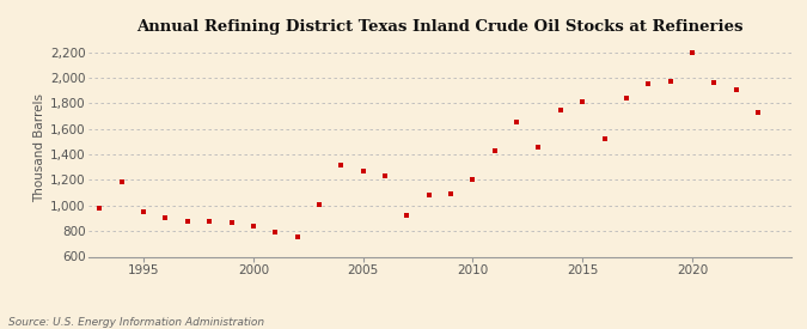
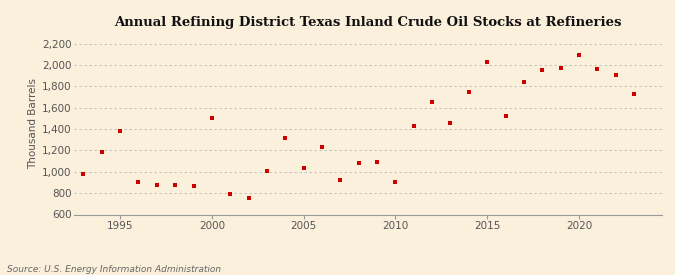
1995: 950 -> 1,380
2000: 840 -> 1,500
2005: 1,270 -> 1,040
2010: 1,200 -> 900
2015: 1,810 -> 2,030
2020: 2,200 -> 2,090
